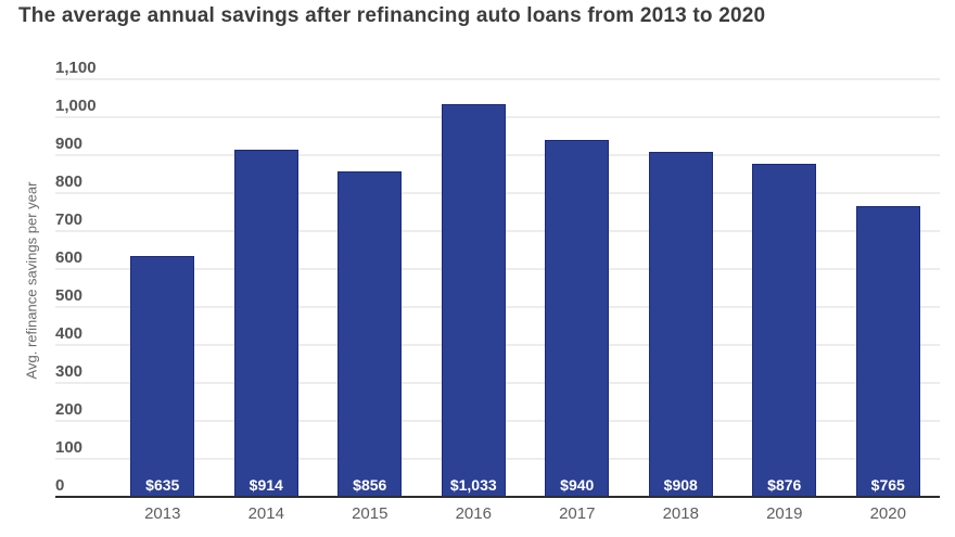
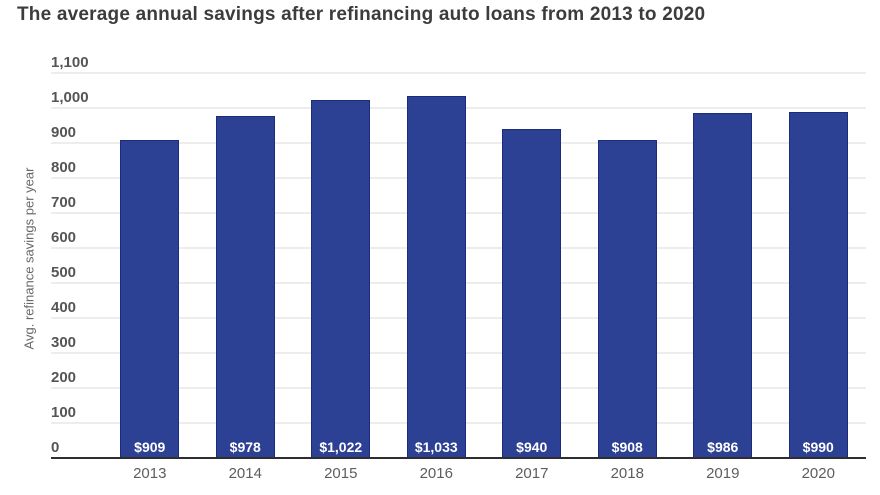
2013: $635 -> $909
2014: $914 -> $978
2015: $856 -> $1,022
2019: $876 -> $986
2020: $765 -> $990
